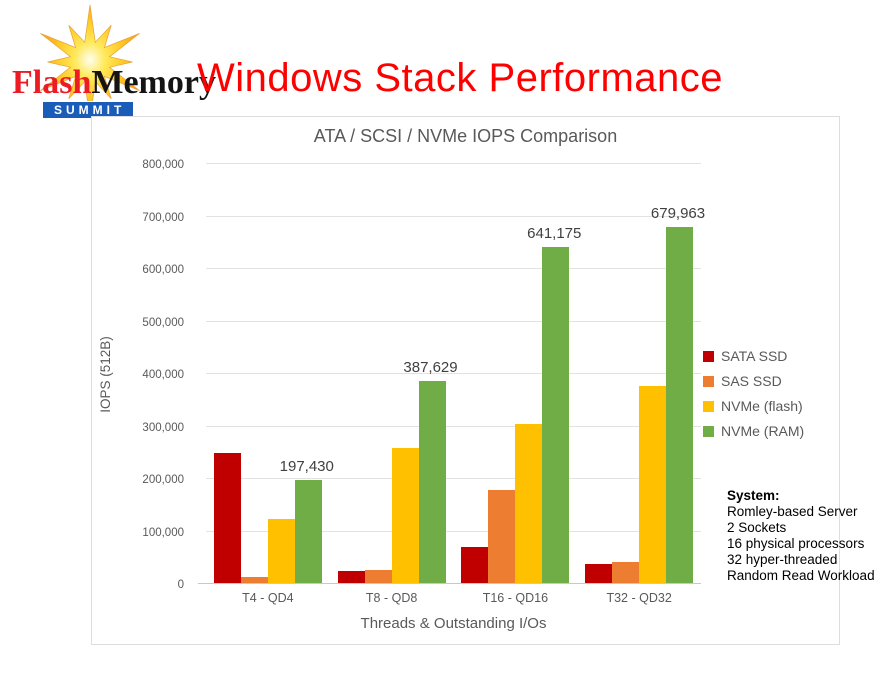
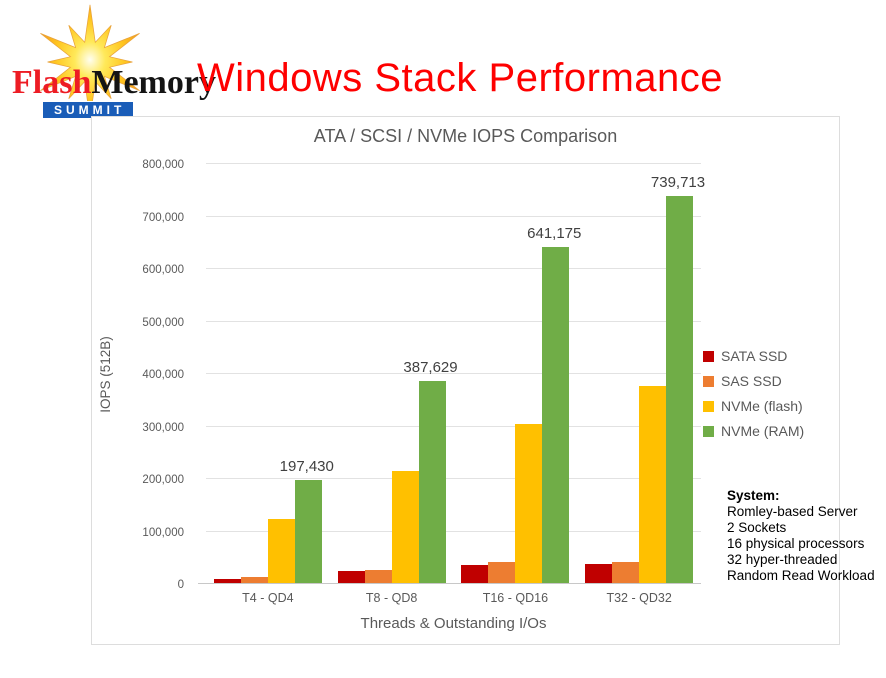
SATA SSD/T4 - QD4: 250000 -> 10000
NVMe (flash)/T8 - QD8: 260000 -> 220000
SATA SSD/T16 - QD16: 70000 -> 40000
SAS SSD/T16 - QD16: 180000 -> 40000
NVMe (RAM)/T32 - QD32: 679,963 -> 739,713
